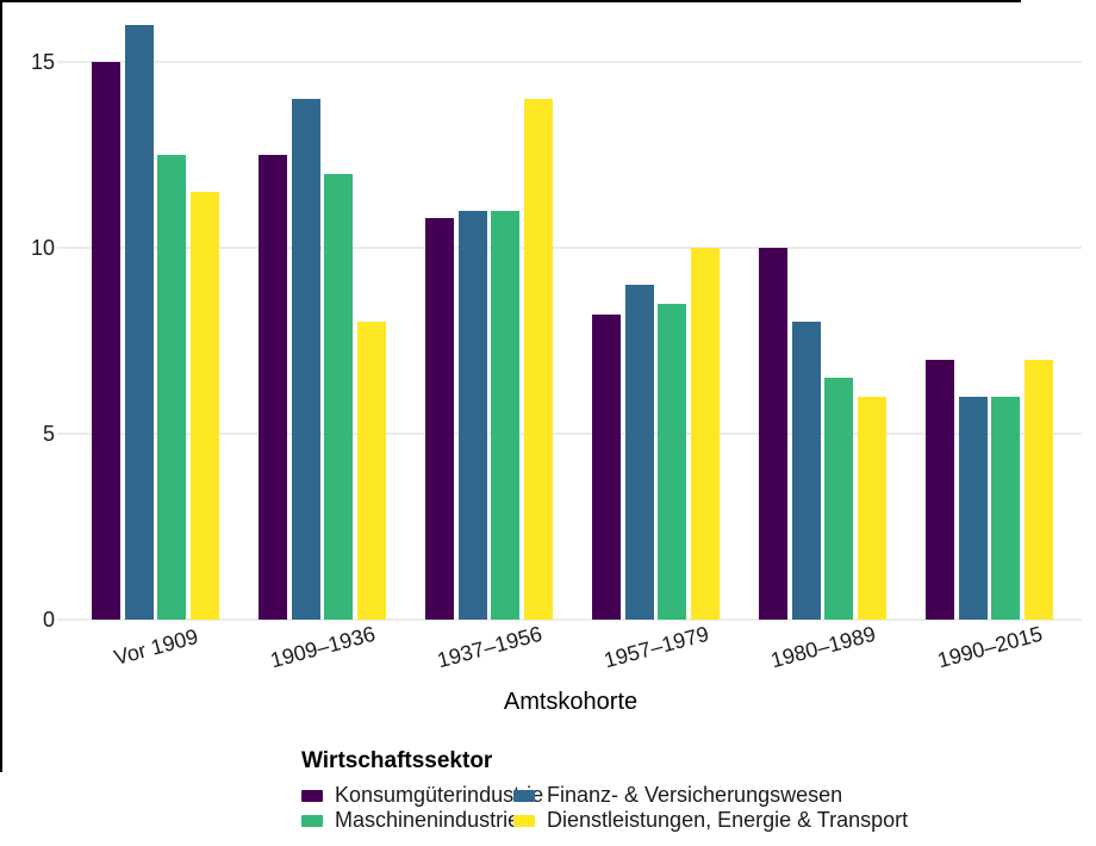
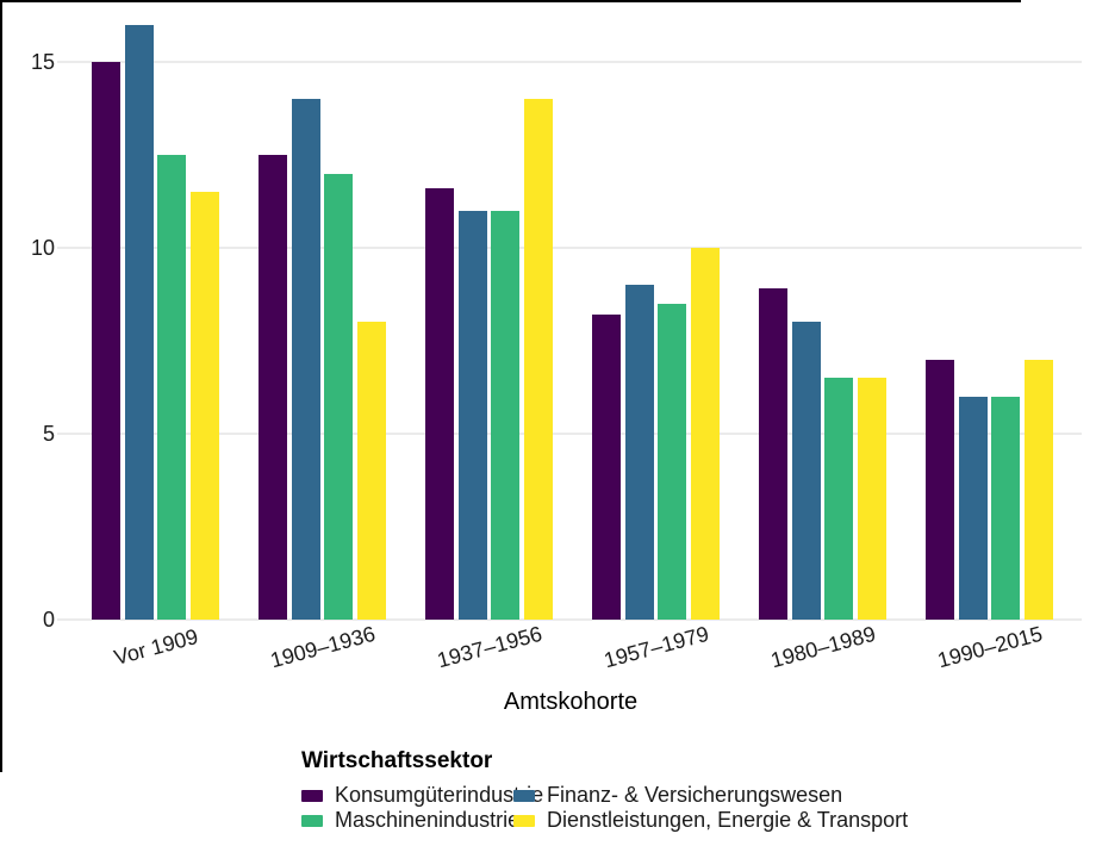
Konsumgüterindustrie/1937–1956: 10.8 -> 11.6
Konsumgüterindustrie/1980–1989: 10.0 -> 8.9
Dienstleistungen, Energie & Transport/1980–1989: 6.0 -> 6.5
